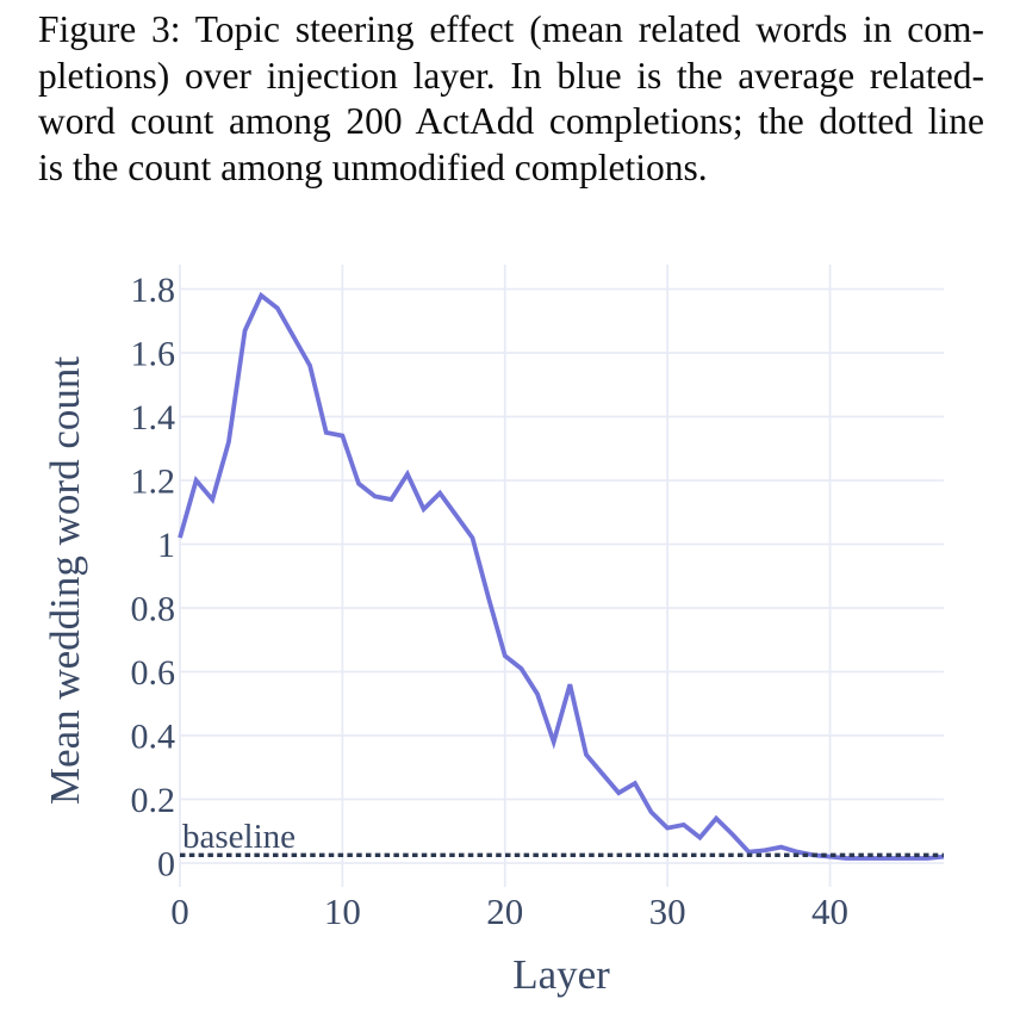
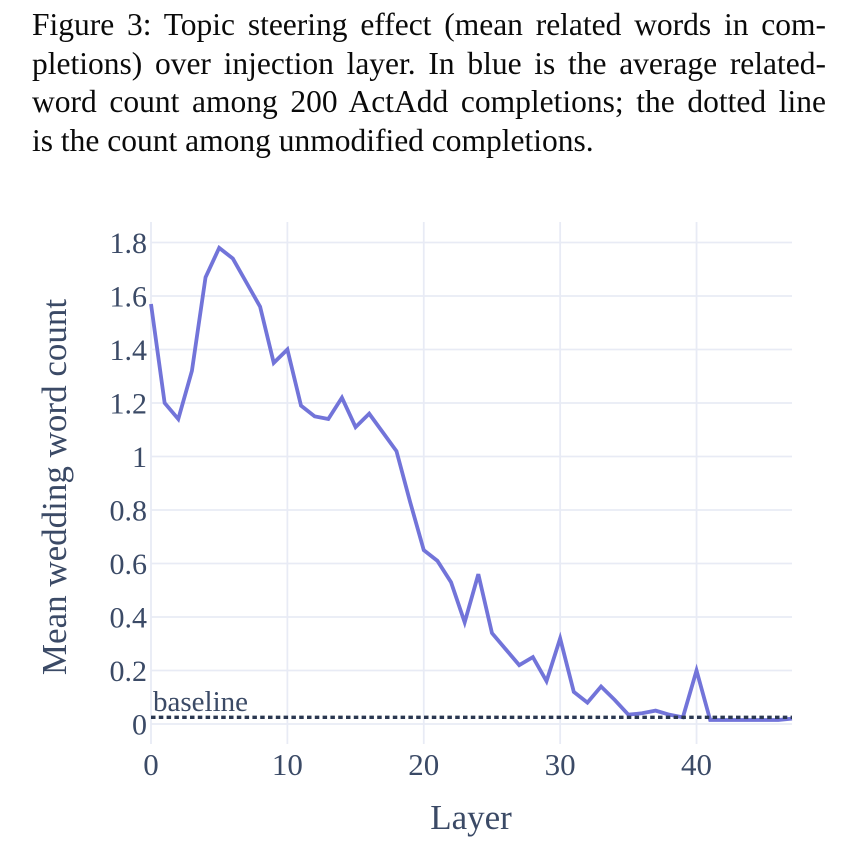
0: 1.02 -> 1.57
10: 1.34 -> 1.40
30: 0.11 -> 0.32
40: 0.02 -> 0.20
